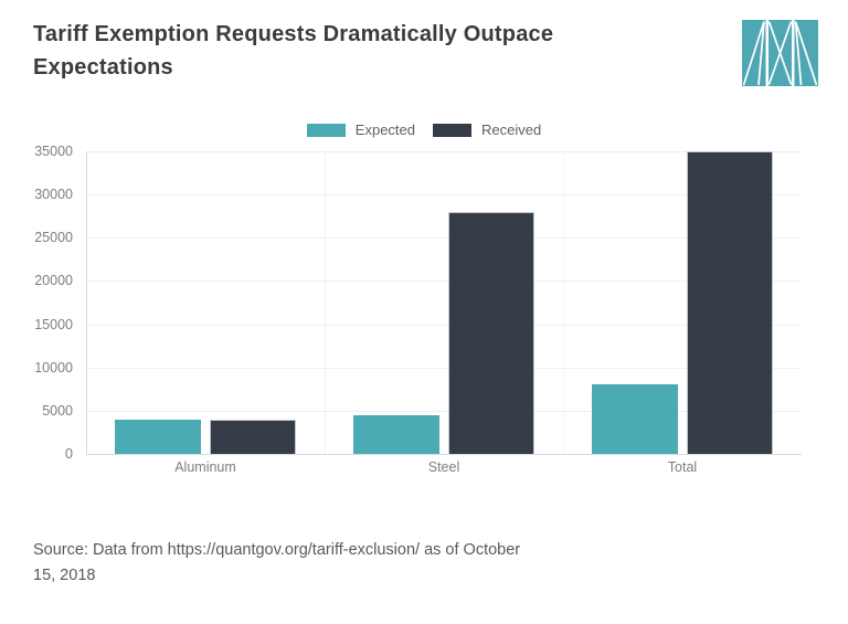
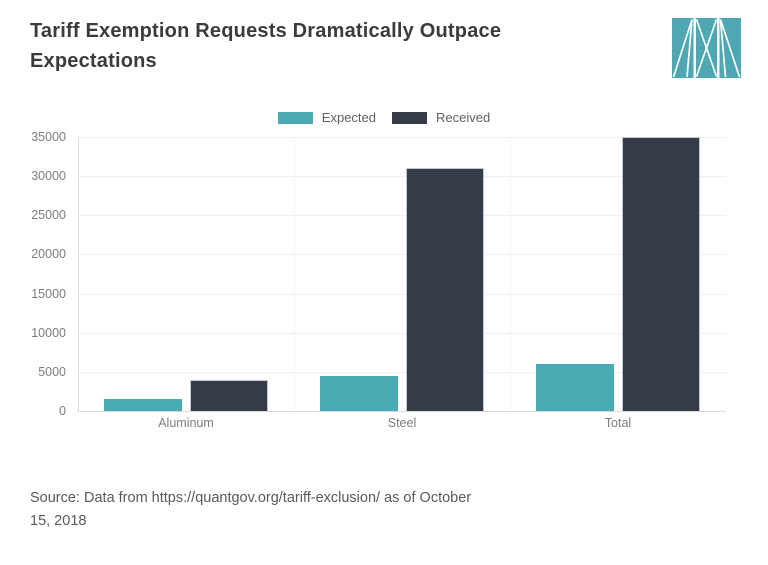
Expected/Aluminum: 4000 -> 2000
Received/Steel: 28000 -> 31000
Expected/Total: 8000 -> 6000
